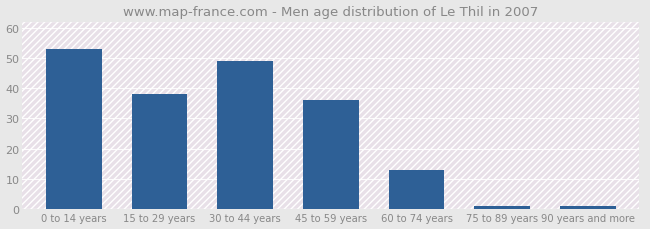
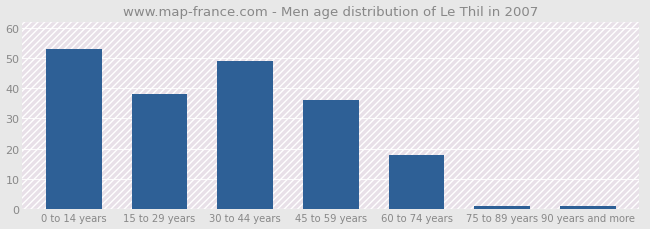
60 to 74 years: 13 -> 18
